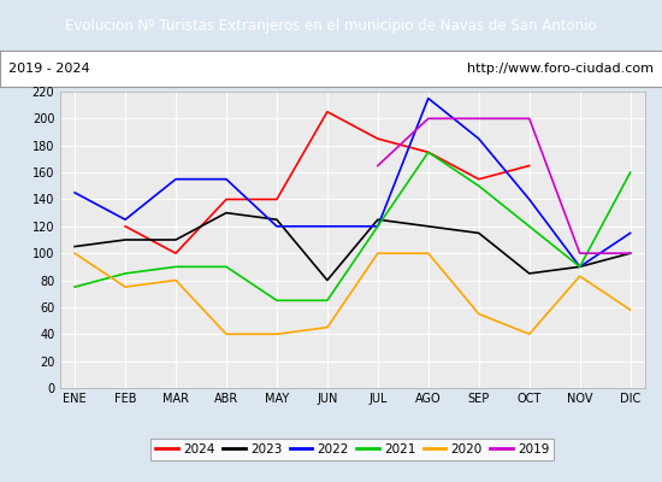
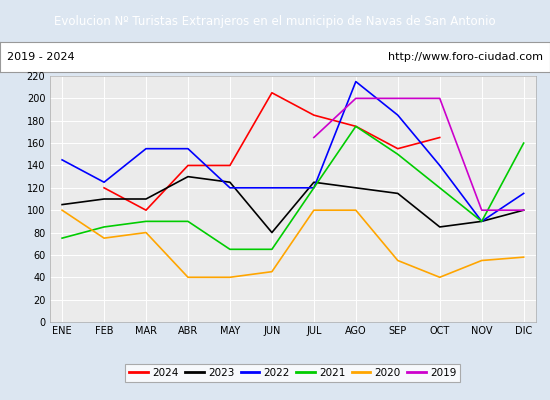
2020/NOV: 83 -> 55
